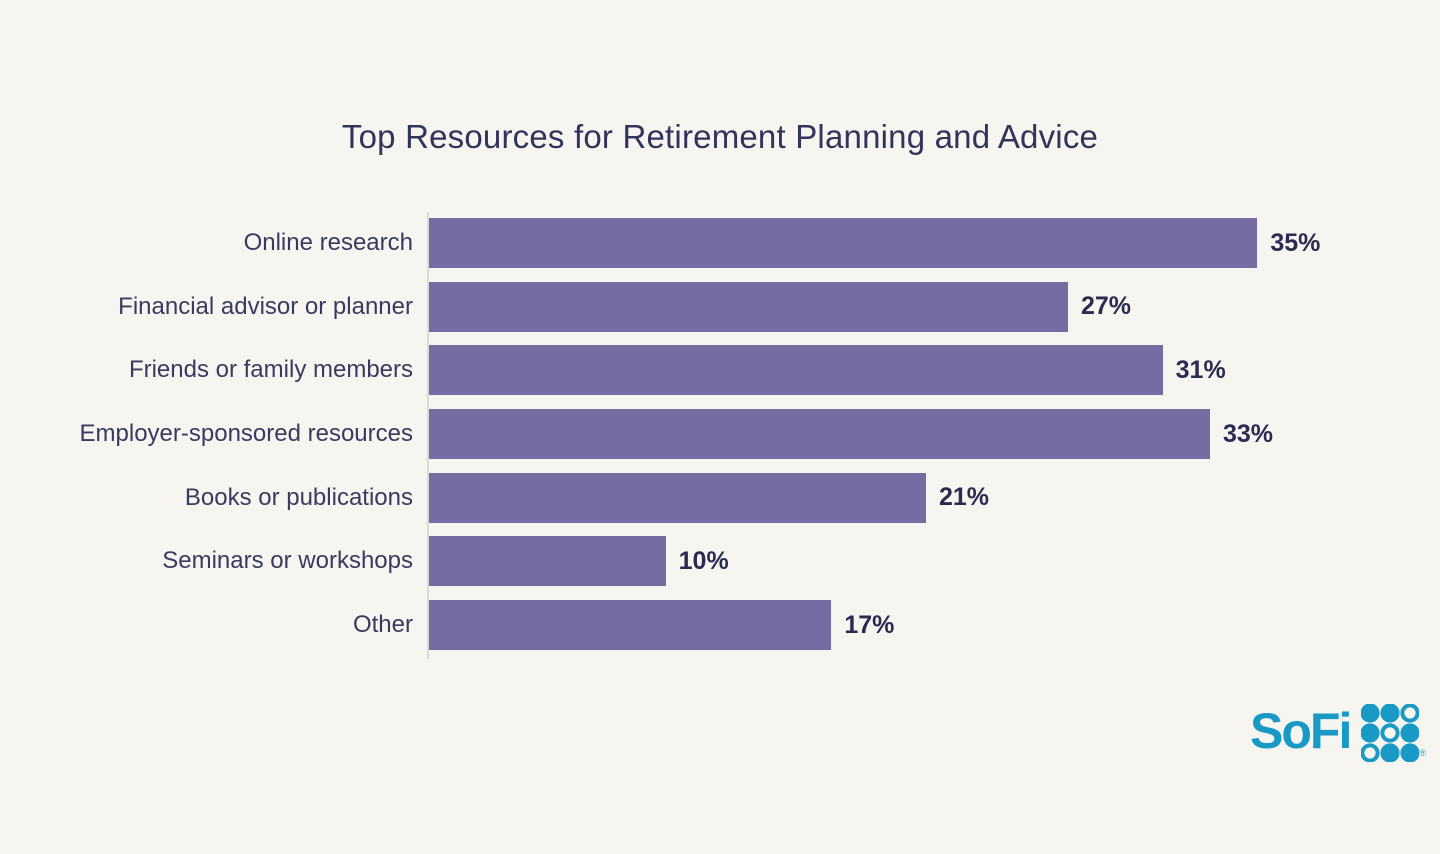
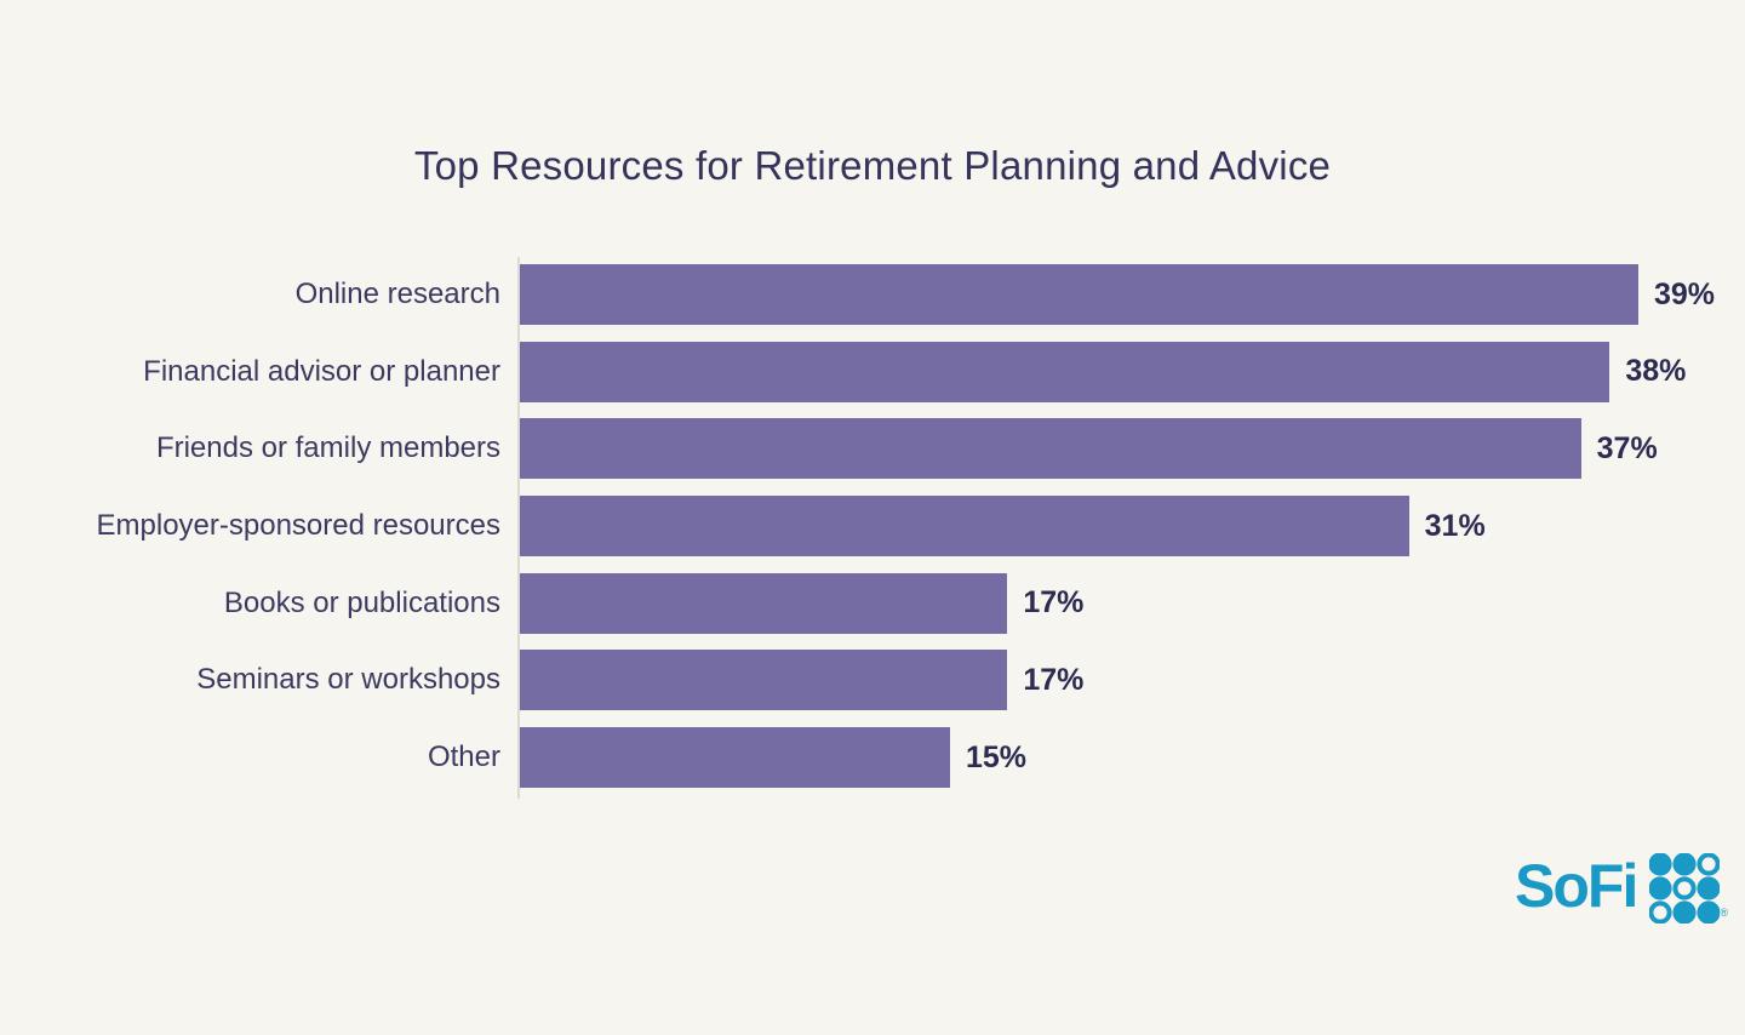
Online research: 35% -> 39%
Financial advisor or planner: 27% -> 38%
Friends or family members: 31% -> 37%
Employer-sponsored resources: 33% -> 31%
Books or publications: 21% -> 17%
Seminars or workshops: 10% -> 17%
Other: 17% -> 15%
